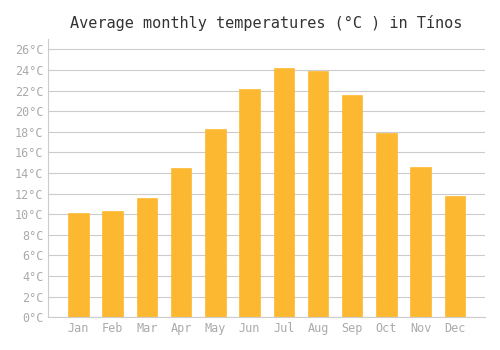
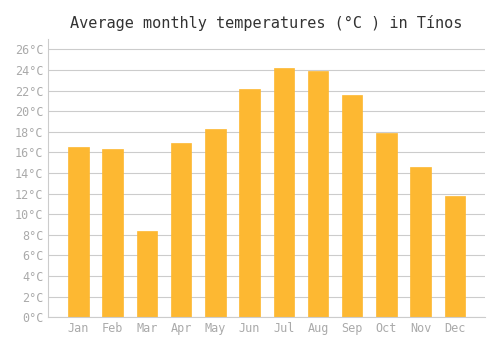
Jan: 10.1°C -> 16.5°C
Feb: 10.3°C -> 16.3°C
Mar: 11.6°C -> 8.4°C
Apr: 14.5°C -> 16.9°C
